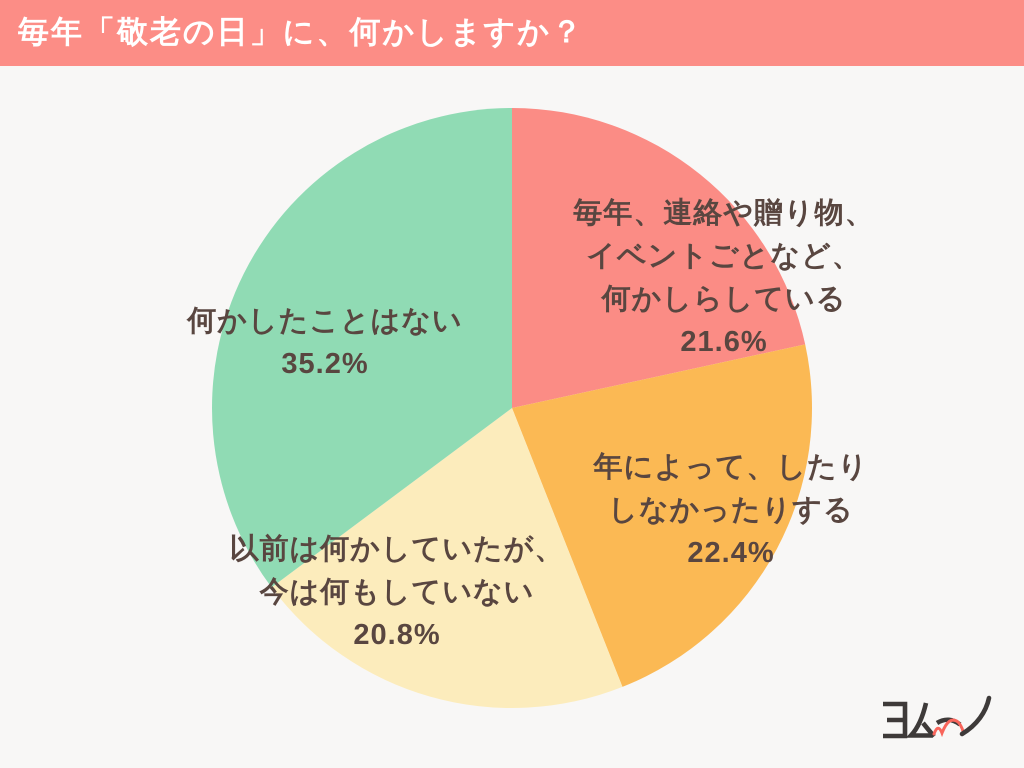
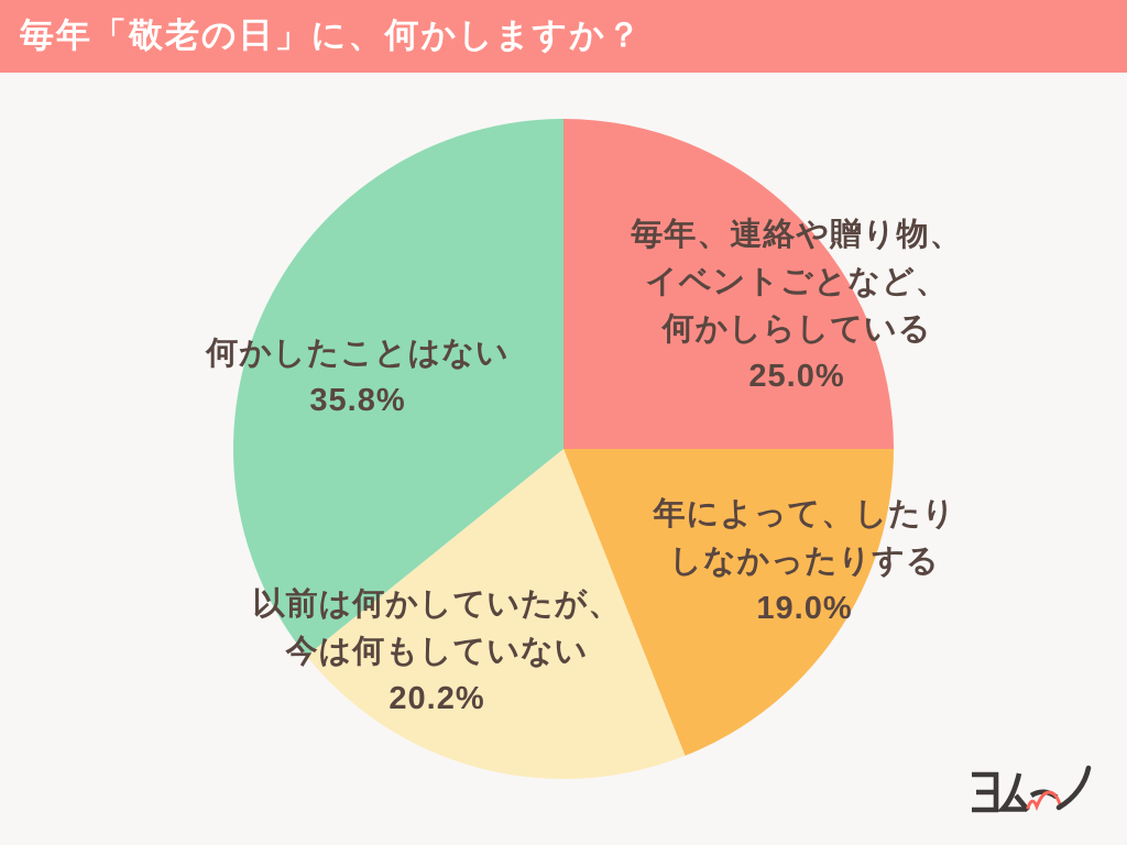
毎年、連絡や贈り物、 イベントごとなど、 何かしらしている: 21.6% -> 25.0%
年によって、したり しなかったりする: 22.4% -> 19.0%
以前は何かしていたが、 今は何もしていない: 20.8% -> 20.2%
何かしたことはない: 35.2% -> 35.8%
